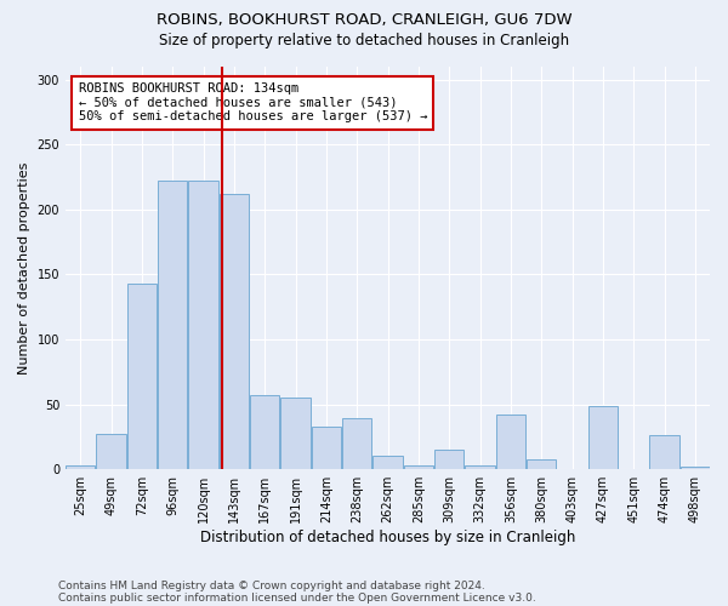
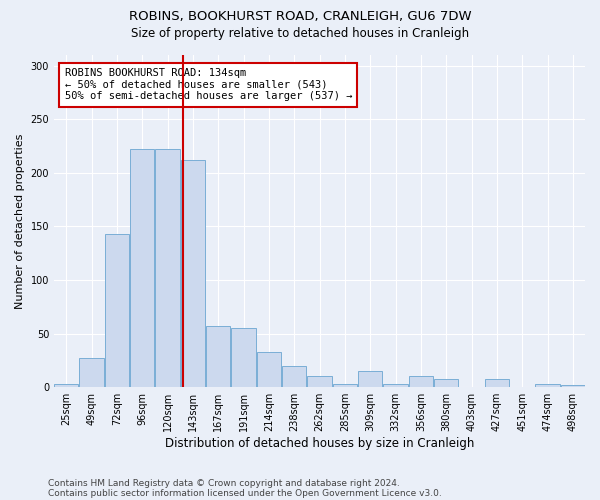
238sqm: 39 -> 20
356sqm: 42 -> 10
427sqm: 49 -> 8
474sqm: 26 -> 3
